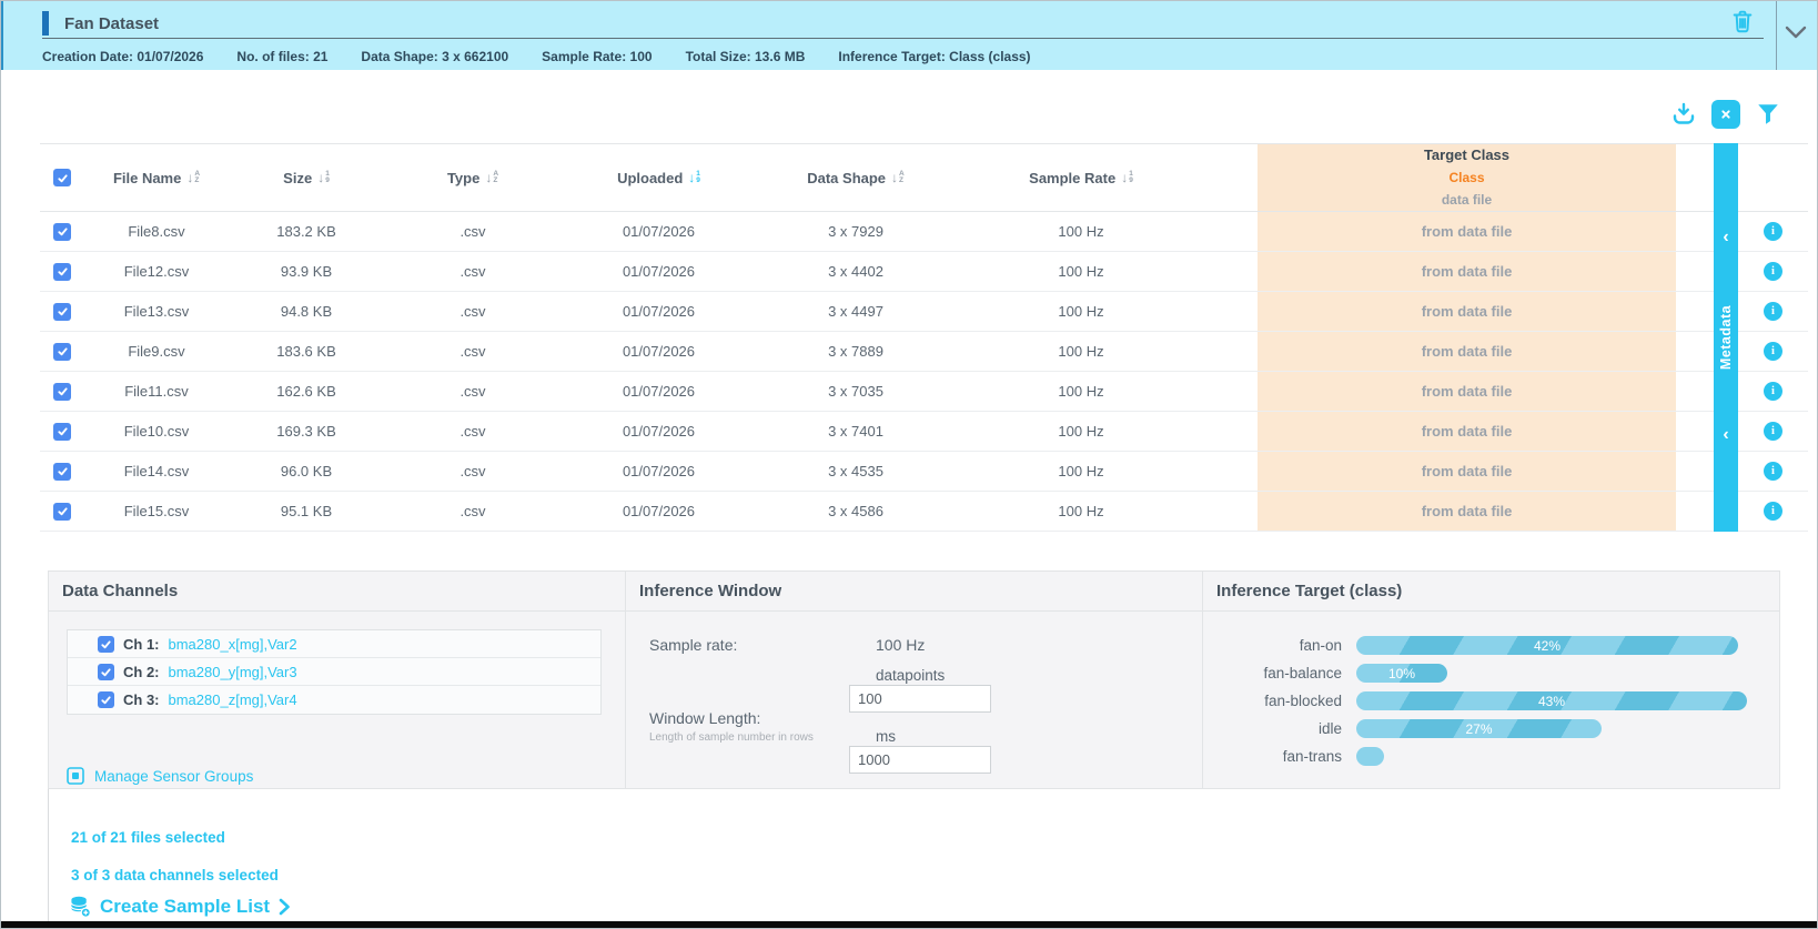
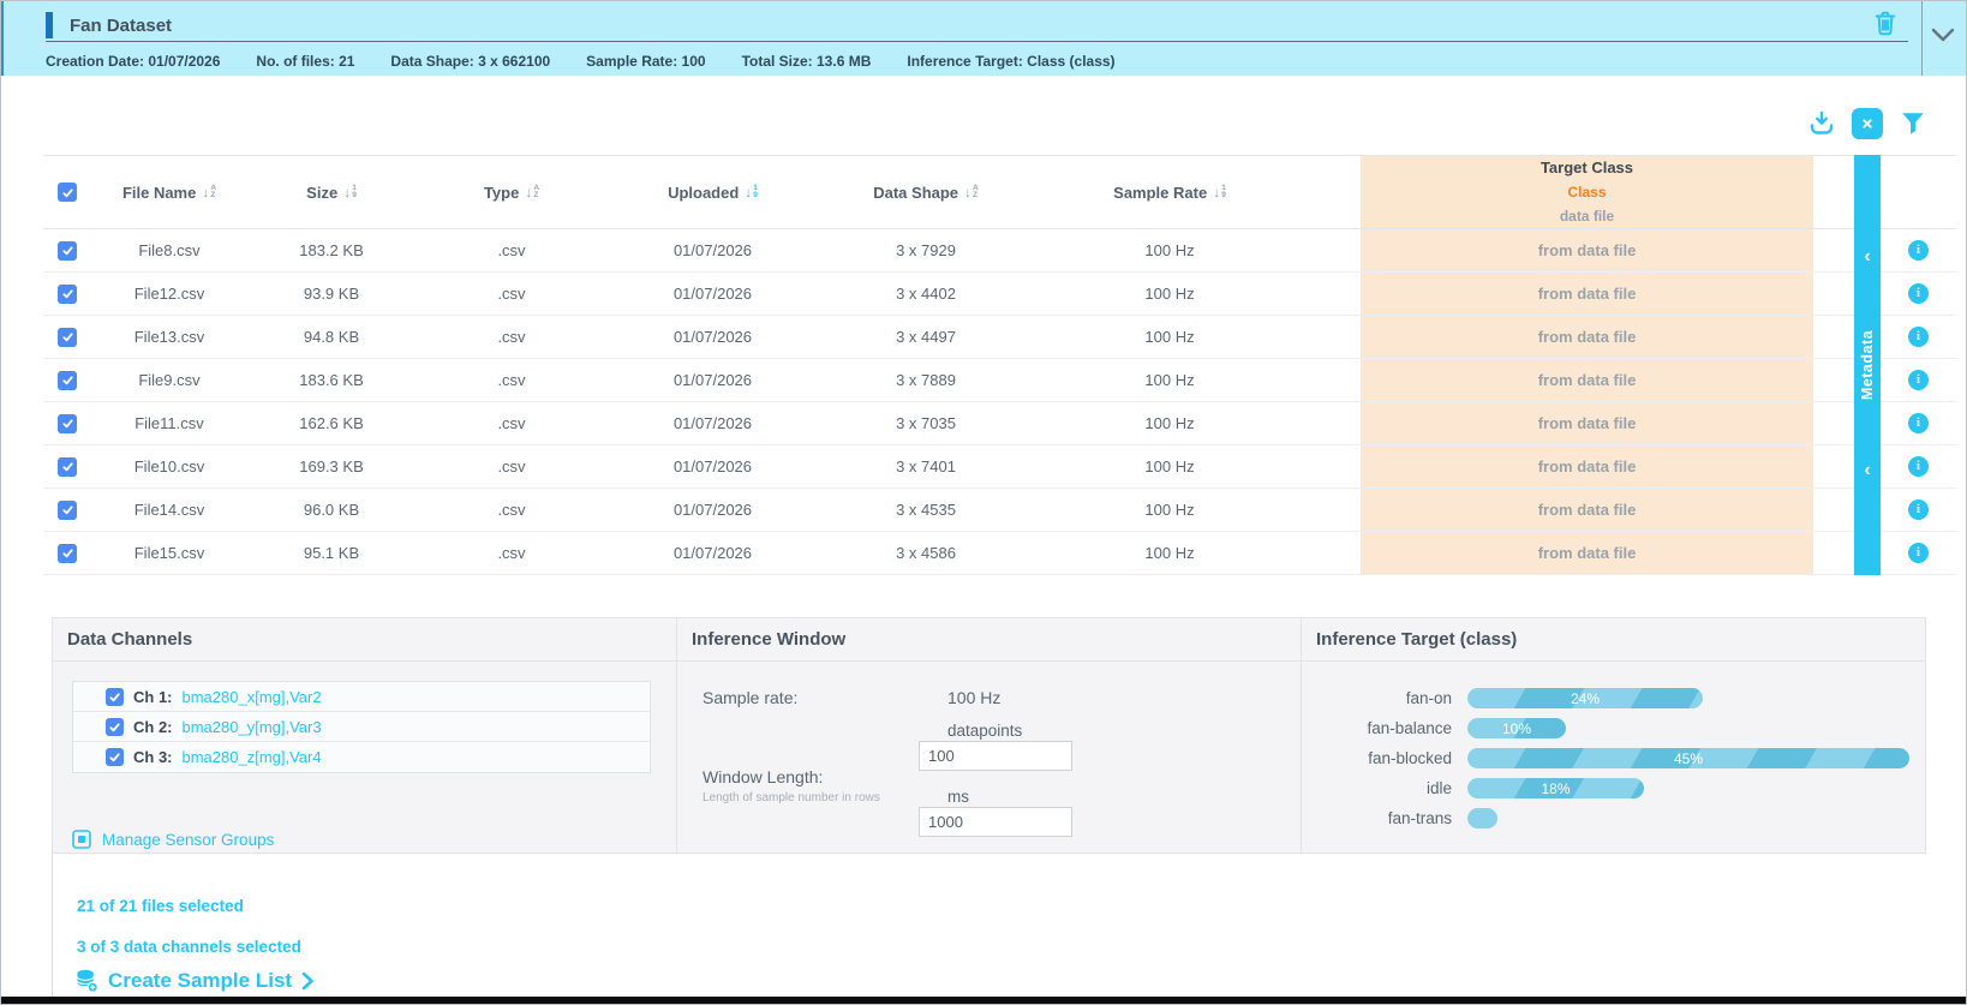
fan-on: 42% -> 24%
fan-blocked: 43% -> 45%
idle: 27% -> 18%
